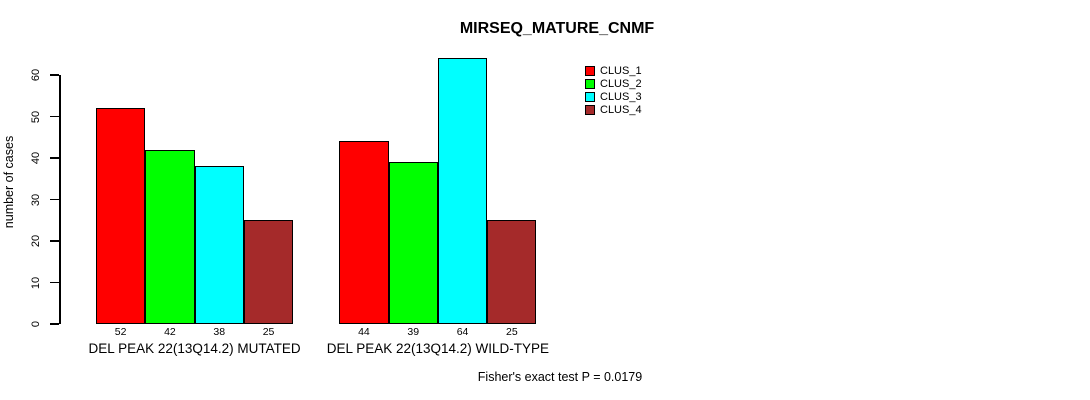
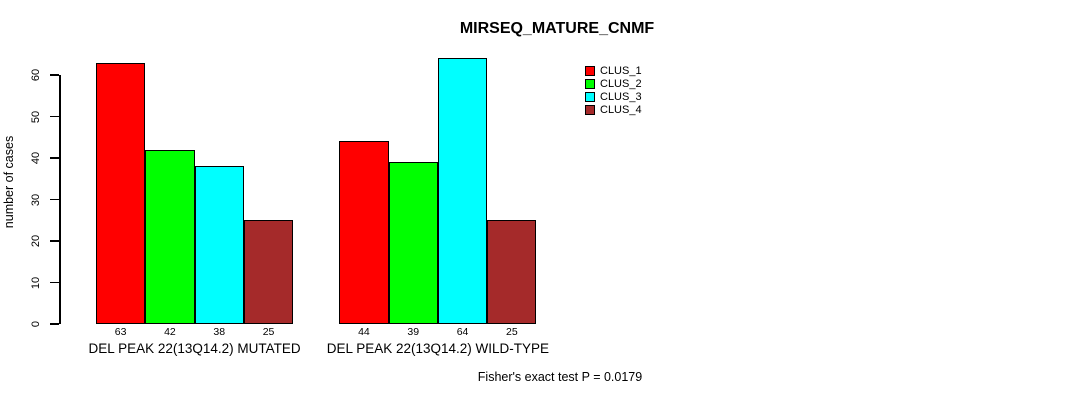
CLUS_1/DEL PEAK 22(13Q14.2) MUTATED: 52 -> 63
